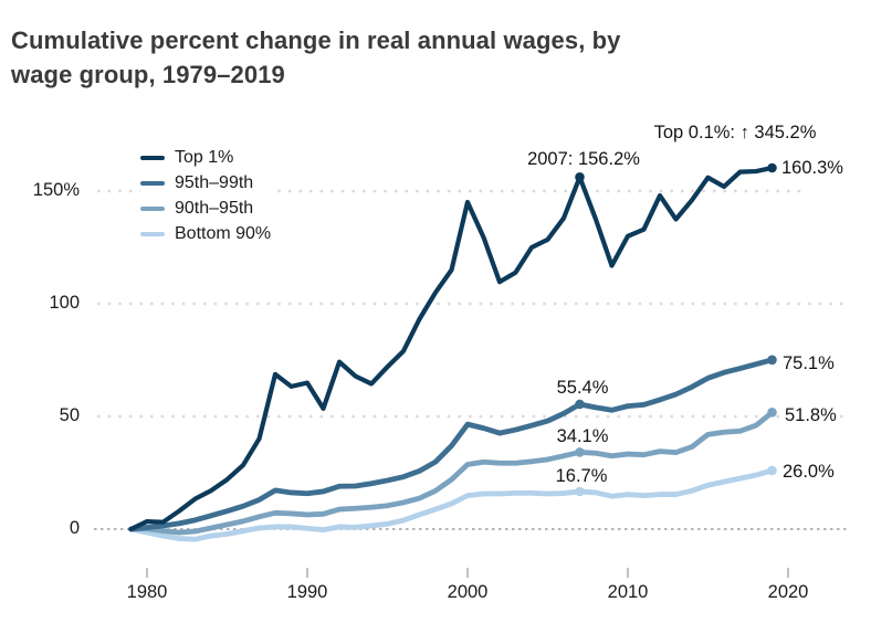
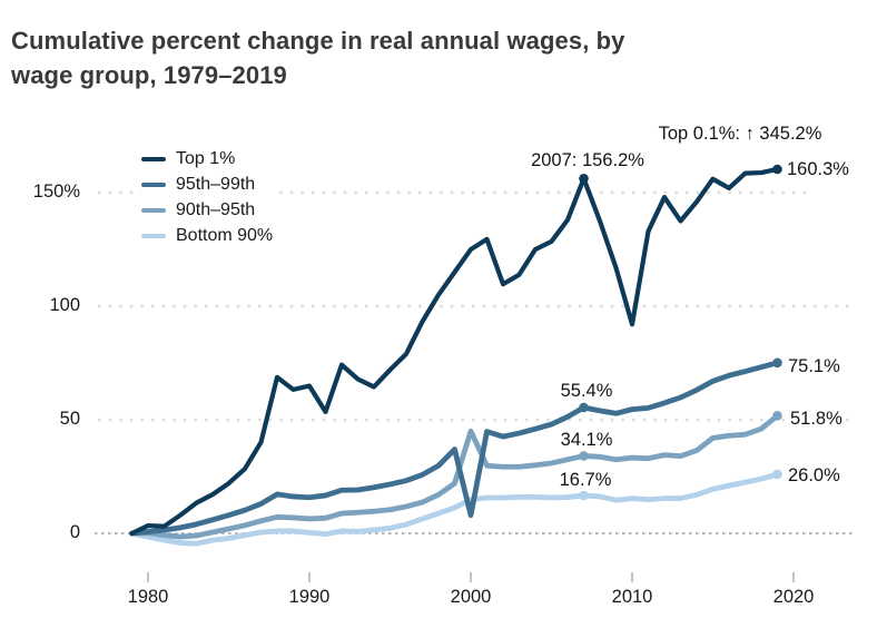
Top 1%/2000: 145% -> 125%
95th–99th/2000: 46% -> 8%
90th–95th/2000: 29% -> 45%
Top 1%/2010: 130% -> 92%
